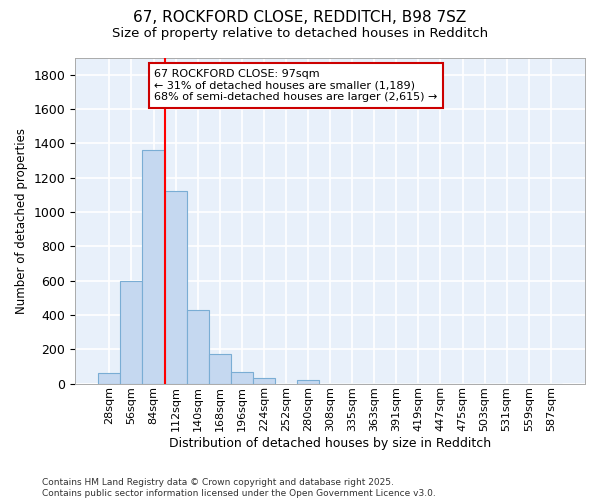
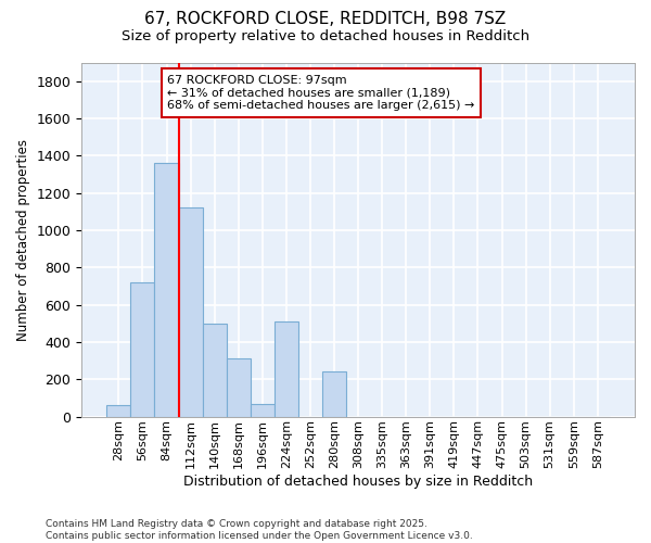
56sqm: 600 -> 720
140sqm: 430 -> 500
168sqm: 170 -> 310
224sqm: 40 -> 510
280sqm: 20 -> 240
